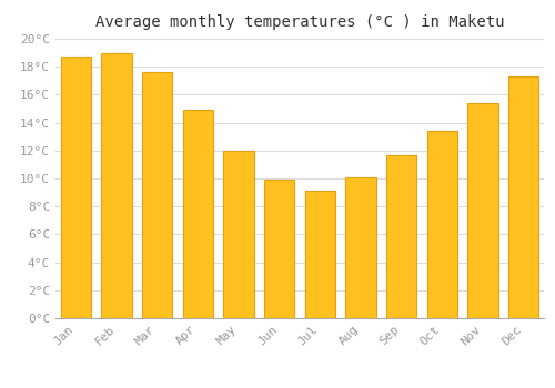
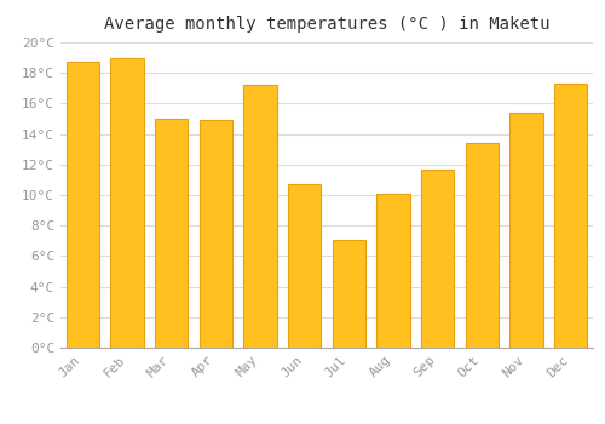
Mar: 17.6°C -> 15.0°C
May: 12.0°C -> 17.2°C
Jun: 9.9°C -> 10.7°C
Jul: 9.1°C -> 7.1°C
